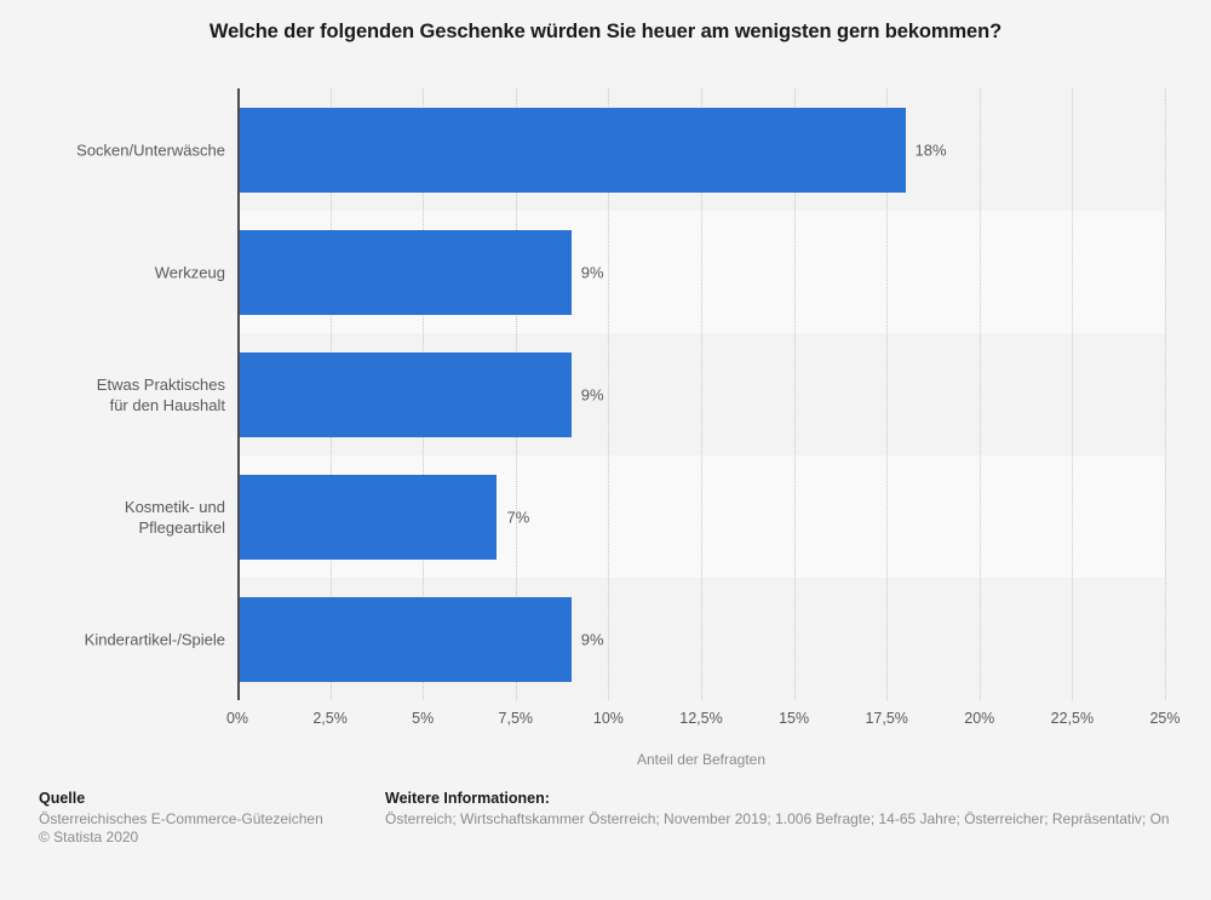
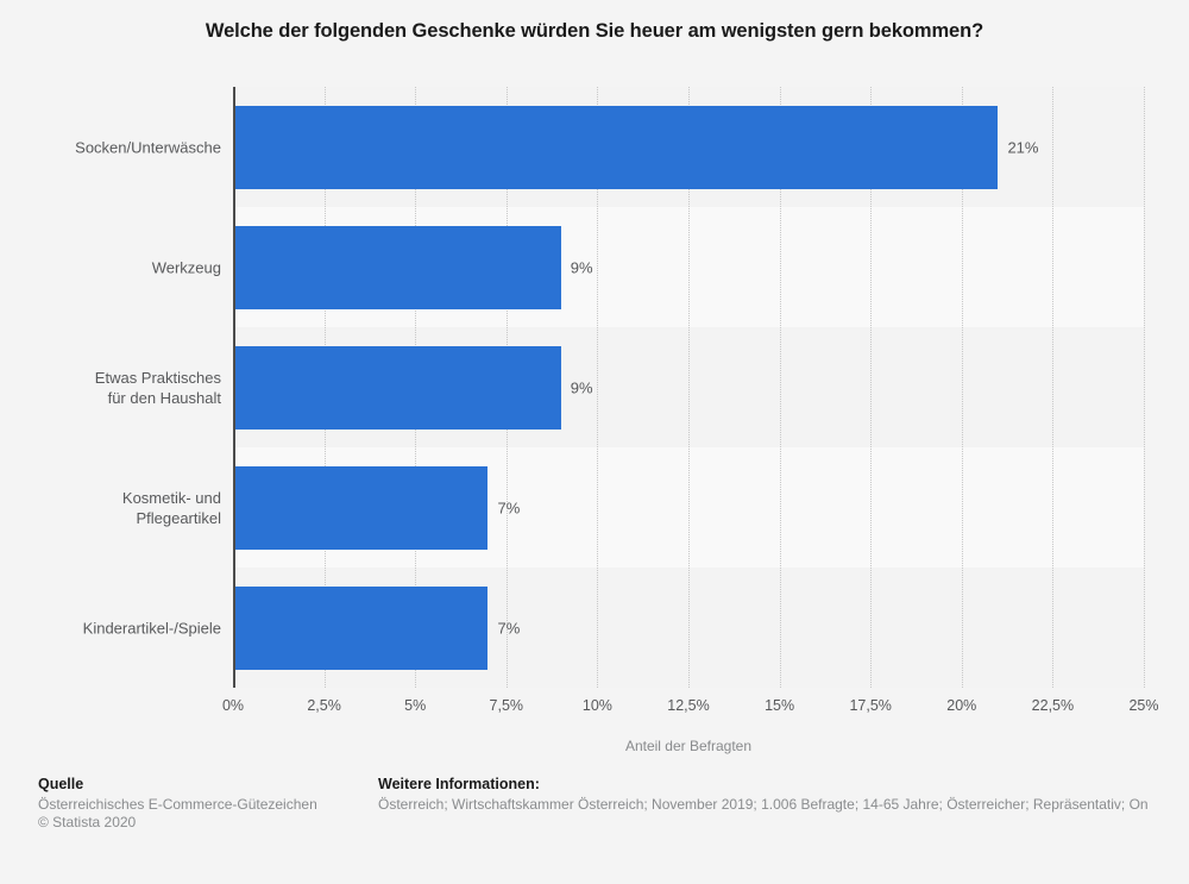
Socken/Unterwäsche: 18% -> 21%
Kinderartikel-/Spiele: 9% -> 7%
